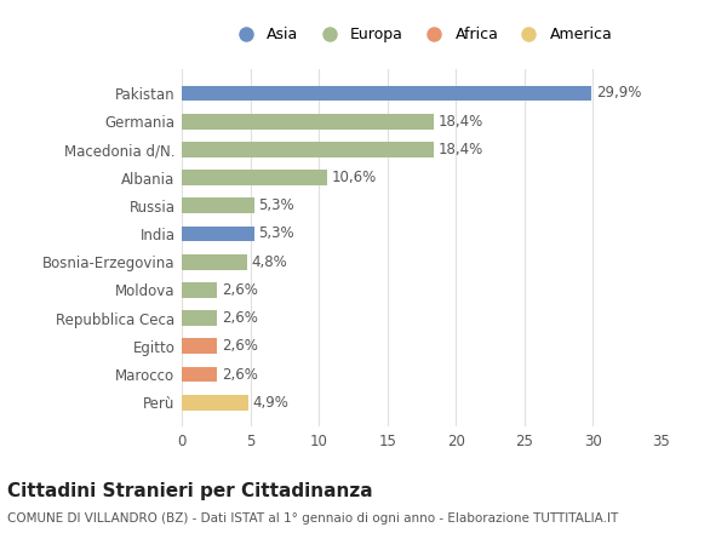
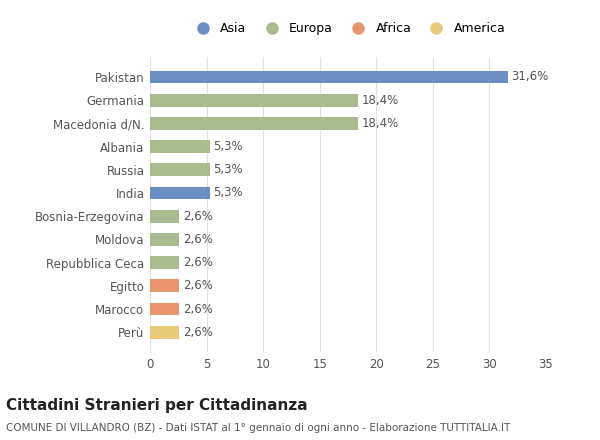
Pakistan: 29,9% -> 31,6%
Albania: 10,6% -> 5,3%
Bosnia-Erzegovina: 4,8% -> 2,6%
Perù: 4,9% -> 2,6%
